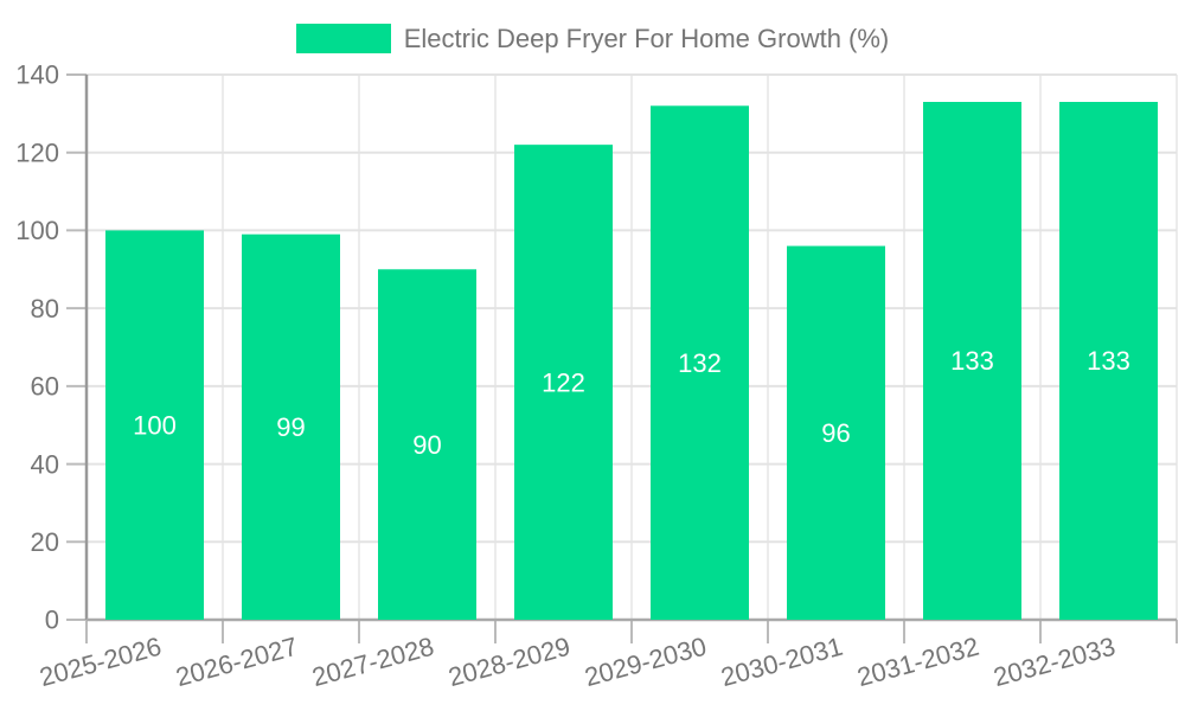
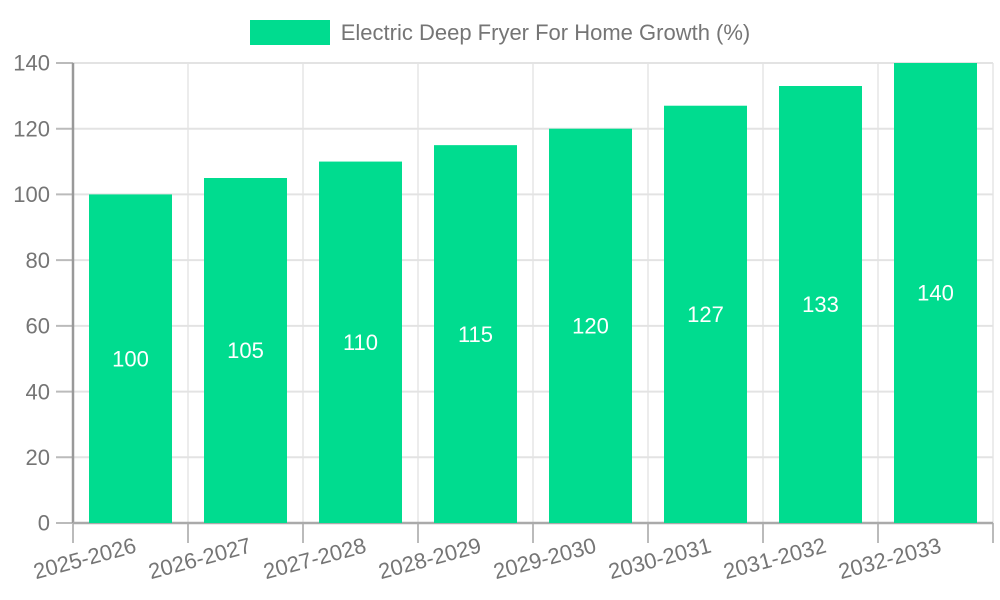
2026-2027: 99 -> 105
2027-2028: 90 -> 110
2028-2029: 122 -> 115
2029-2030: 132 -> 120
2030-2031: 96 -> 127
2032-2033: 133 -> 140
